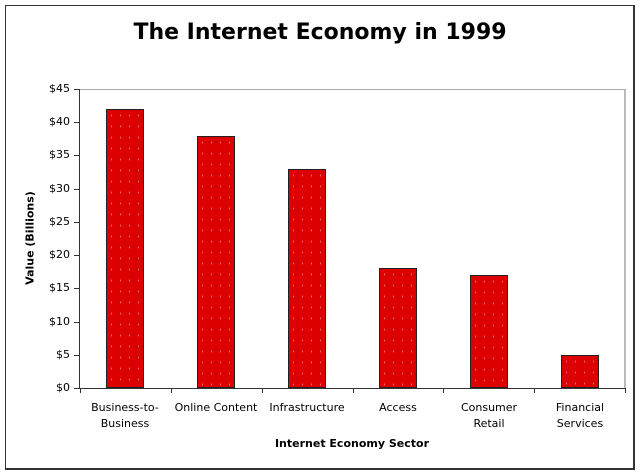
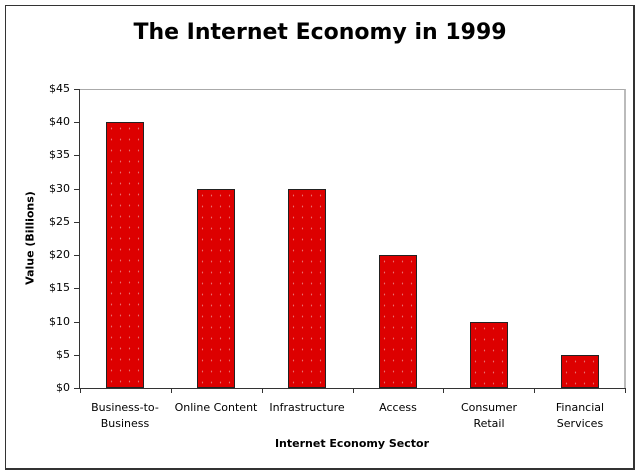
Business-to-Business: $42 -> $40
Online Content: $38 -> $30
Infrastructure: $33 -> $30
Access: $18 -> $20
Consumer Retail: $17 -> $10
